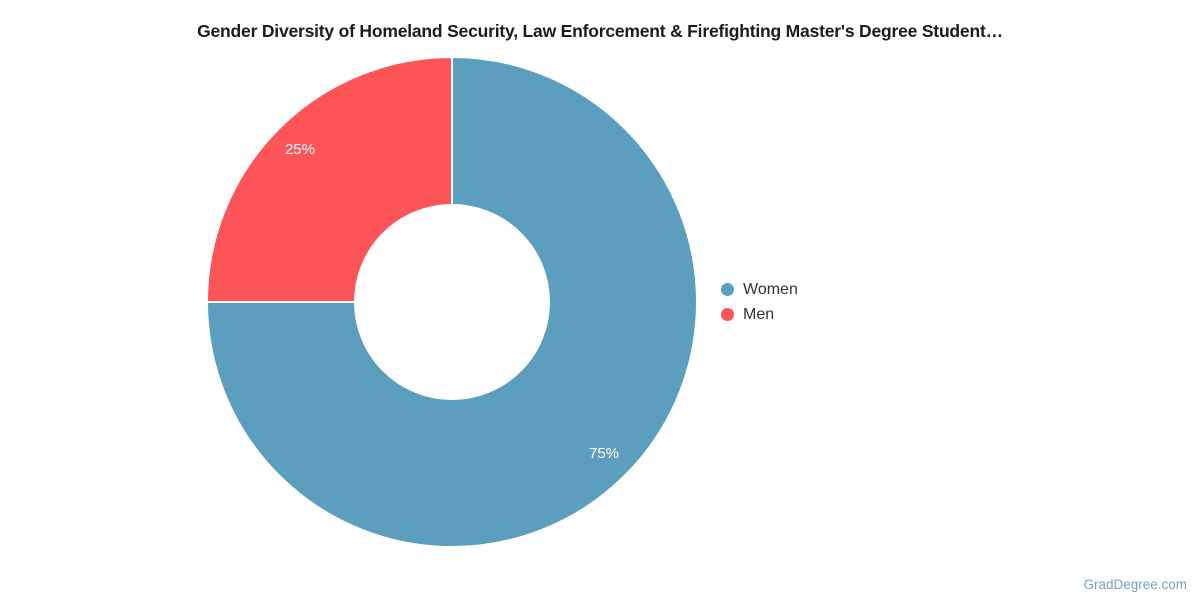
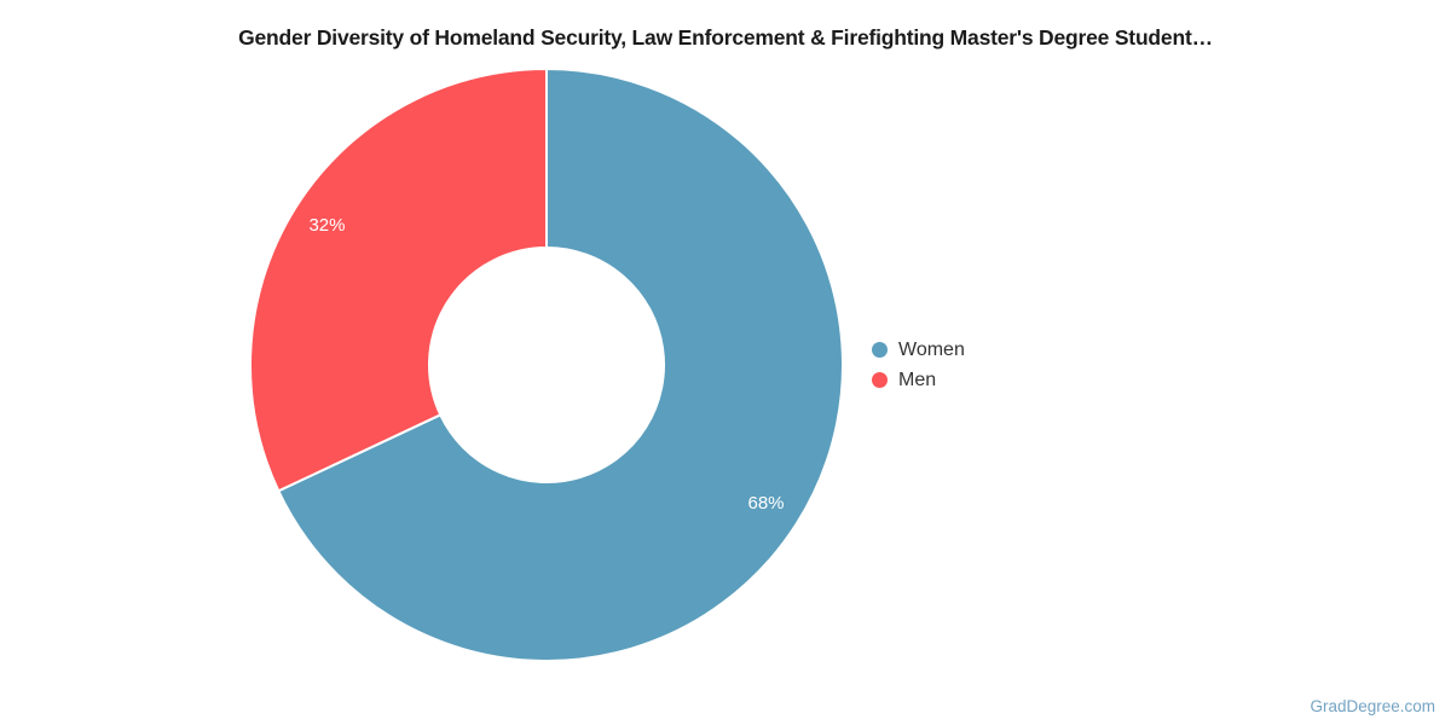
Women: 75% -> 68%
Men: 25% -> 32%
